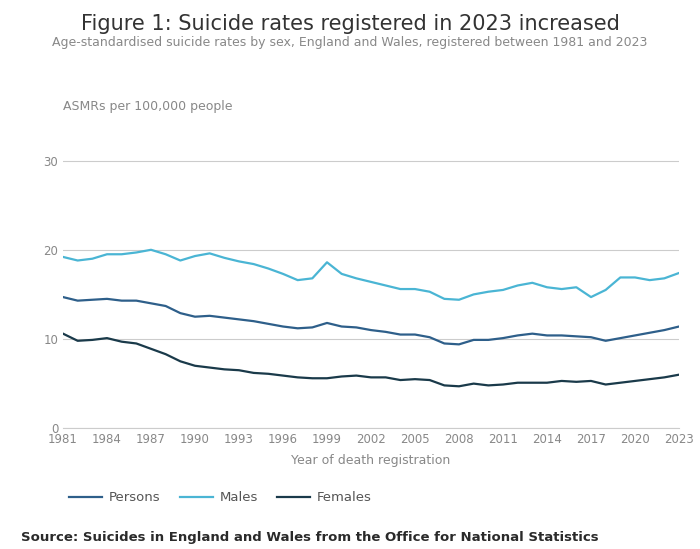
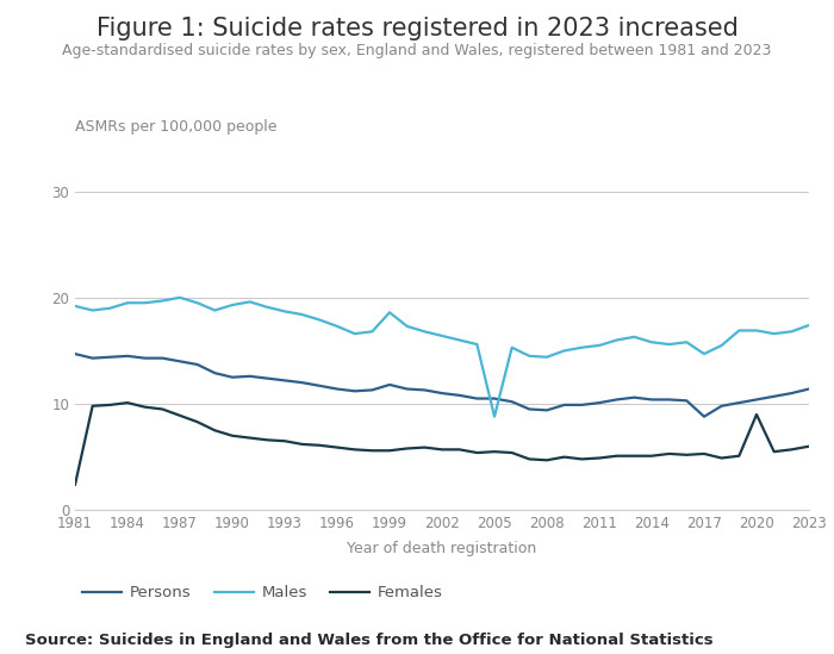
Females/1981: 10.6 -> 2.4
Males/2005: 15.6 -> 8.8
Persons/2017: 10.2 -> 8.8
Females/2020: 5.3 -> 9.0
